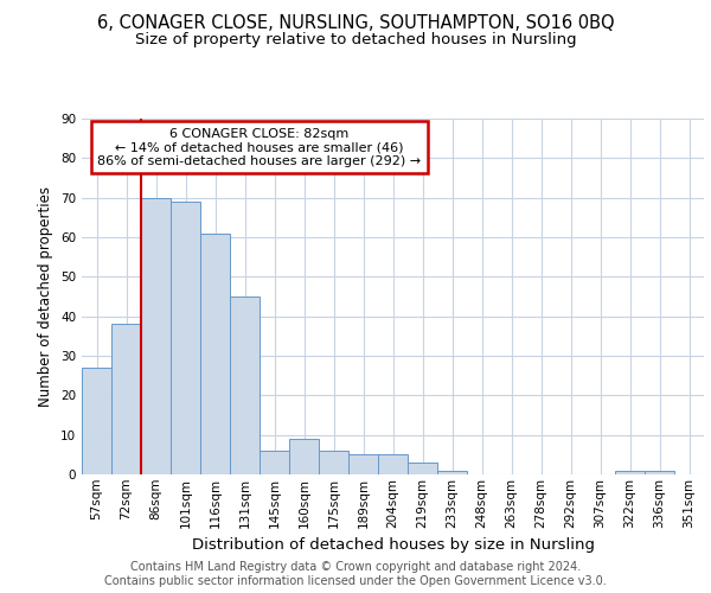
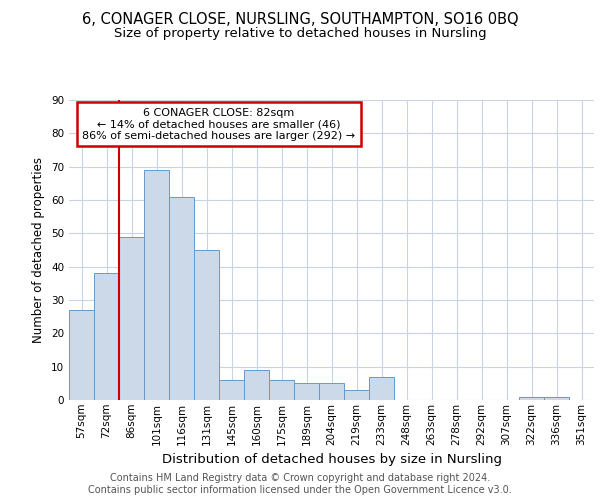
86sqm: 70 -> 49
233sqm: 1 -> 7
